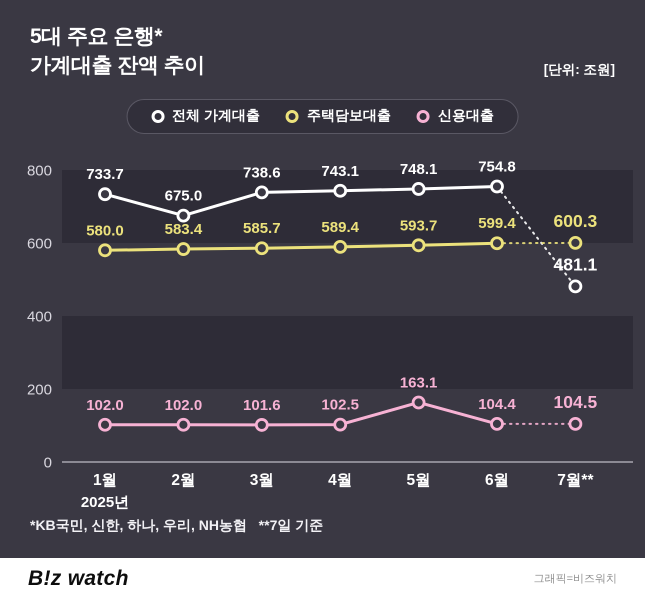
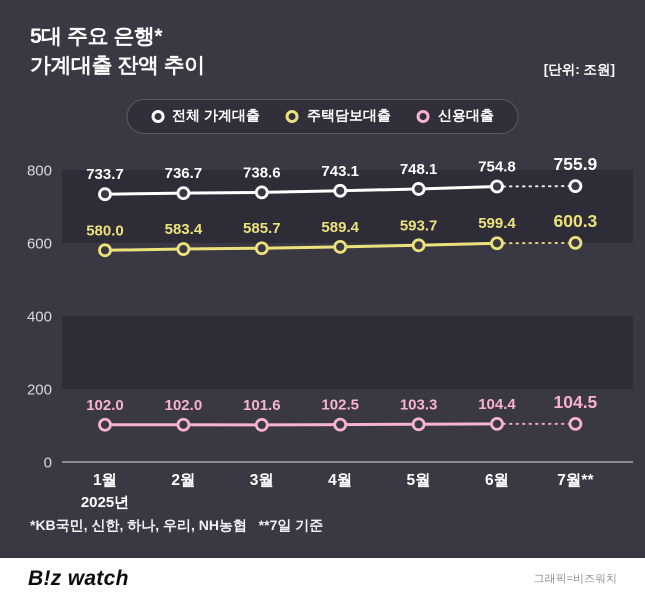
전체 가계대출/2월: 675.0 -> 736.7
신용대출/5월: 163.1 -> 103.3
전체 가계대출/7월**: 481.1 -> 755.9
